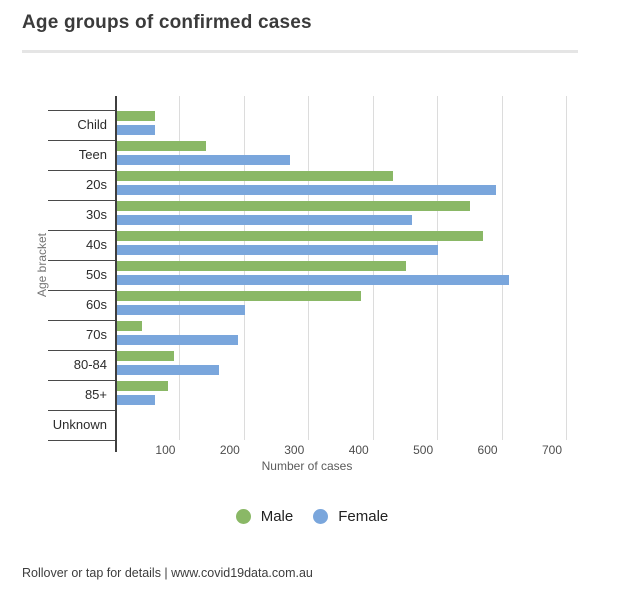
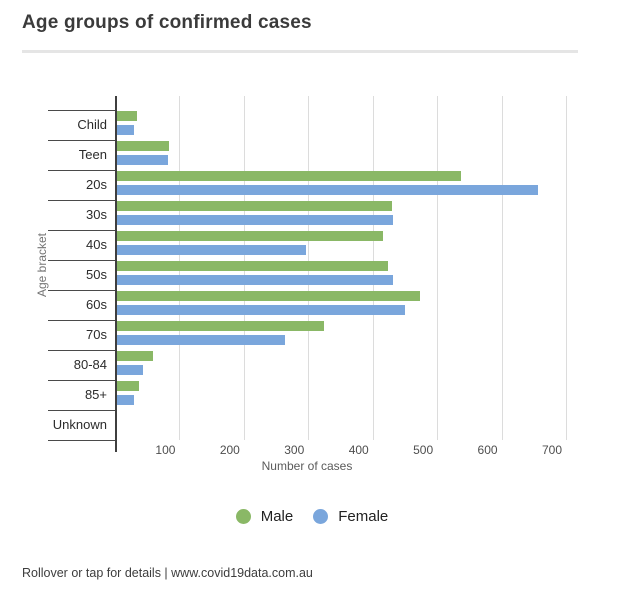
Male/Child: 60 -> 30
Female/Child: 60 -> 30
Male/Teen: 140 -> 80
Female/Teen: 270 -> 80
Male/20s: 430 -> 540
Female/20s: 590 -> 660
Male/30s: 550 -> 430
Female/30s: 460 -> 430
Male/40s: 570 -> 420
Female/40s: 500 -> 300
Male/50s: 450 -> 420
Female/50s: 610 -> 430
Male/60s: 380 -> 470
Female/60s: 200 -> 450
Male/70s: 40 -> 320
Female/70s: 190 -> 260
Male/80-84: 90 -> 60
Female/80-84: 160 -> 40
Male/85+: 80 -> 40
Female/85+: 60 -> 30
